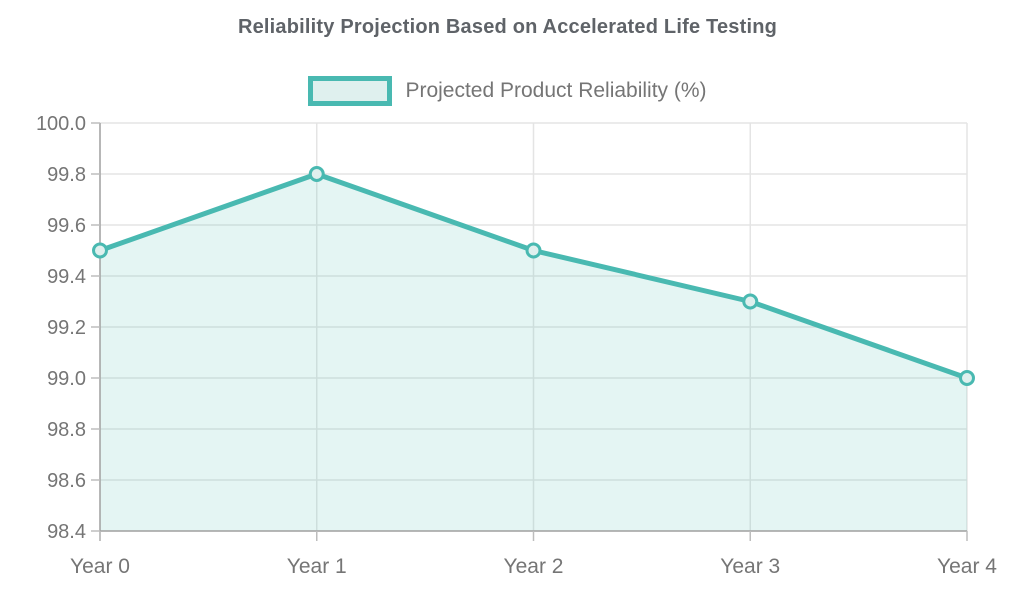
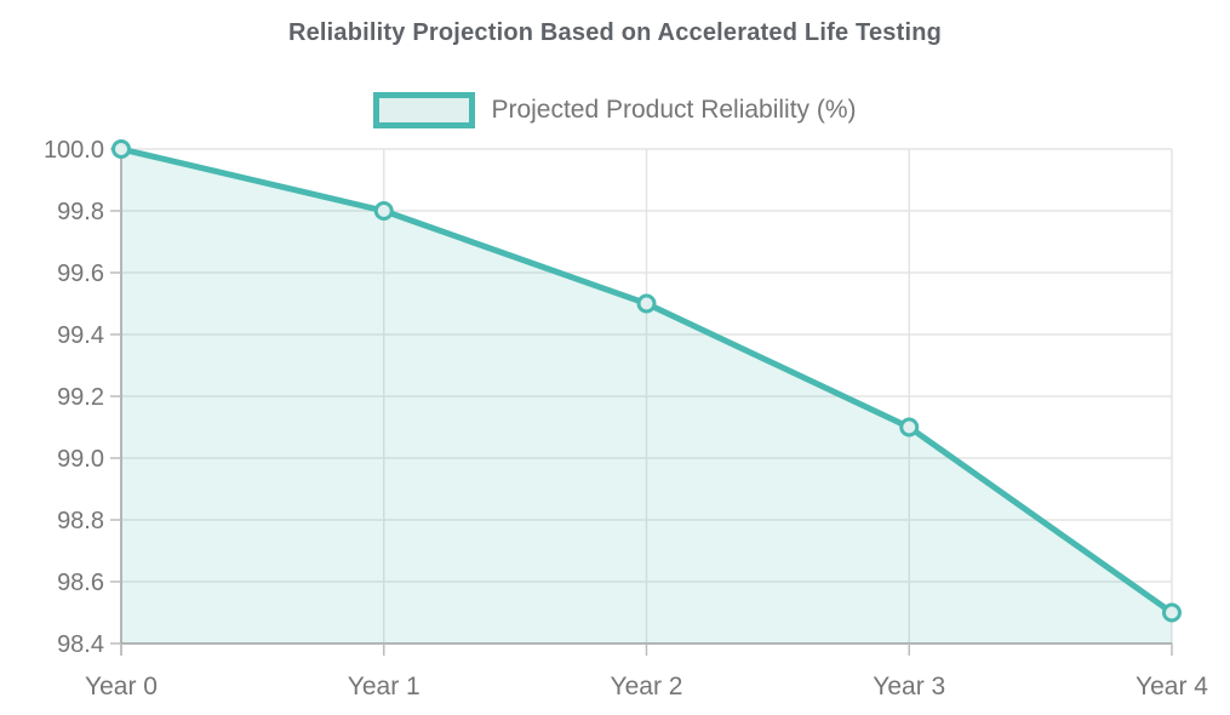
Year 0: 99.5 -> 100.0
Year 3: 99.3 -> 99.1
Year 4: 99.0 -> 98.5
